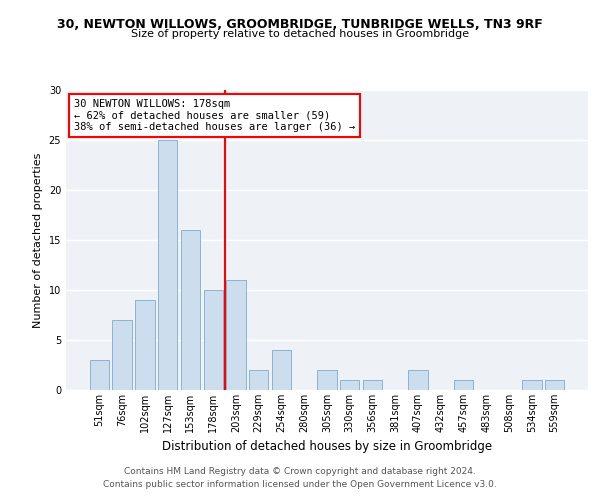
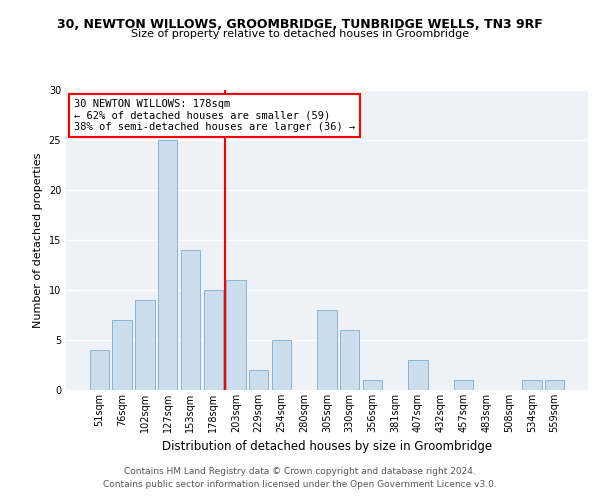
51sqm: 3 -> 4
153sqm: 16 -> 14
254sqm: 4 -> 5
305sqm: 2 -> 8
330sqm: 1 -> 6
407sqm: 2 -> 3
